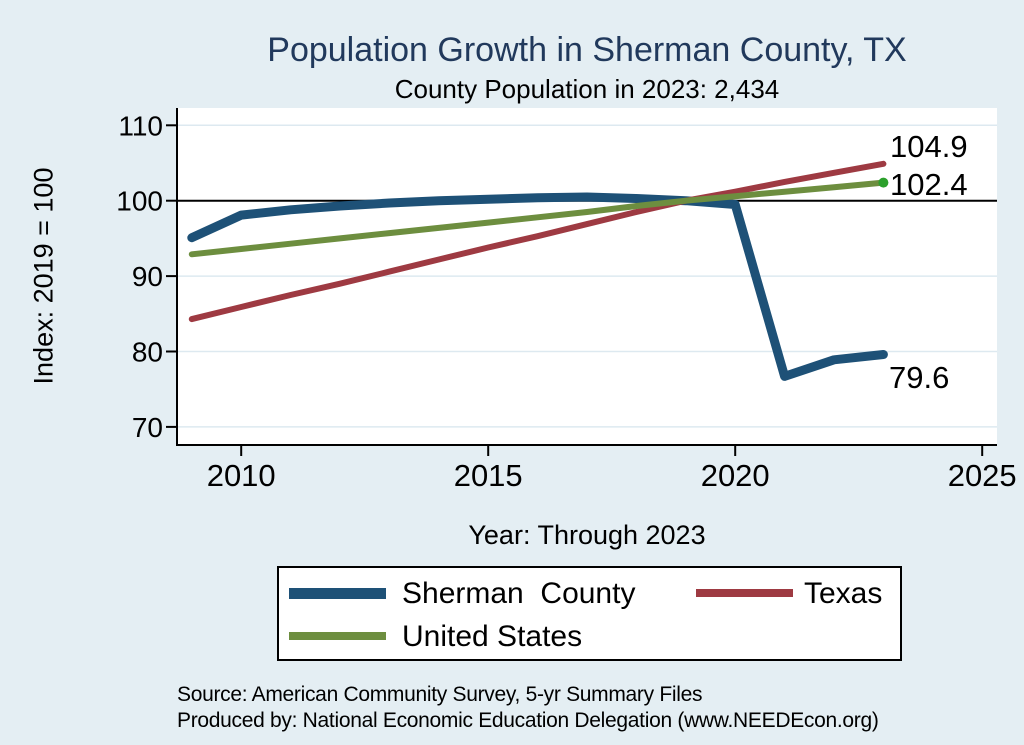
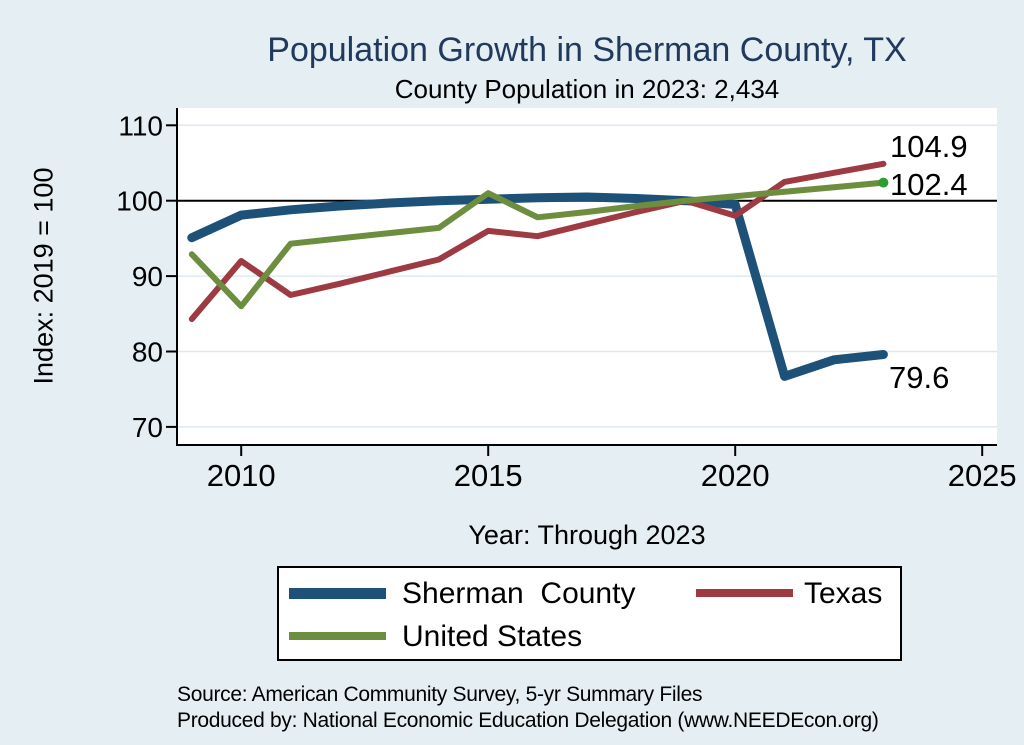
Texas/2010: 86 -> 92
United States/2010: 94 -> 86
Texas/2015: 94 -> 96
United States/2015: 97 -> 101
Texas/2020: 101 -> 98
